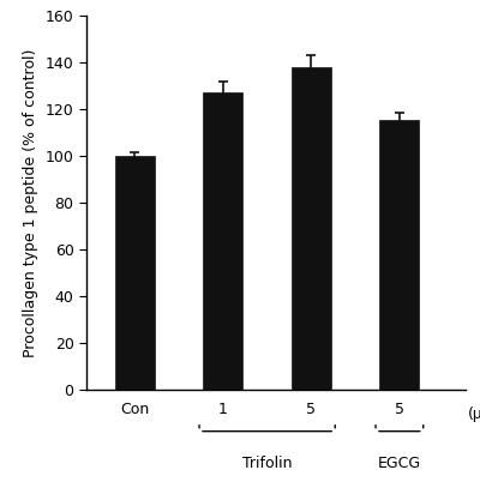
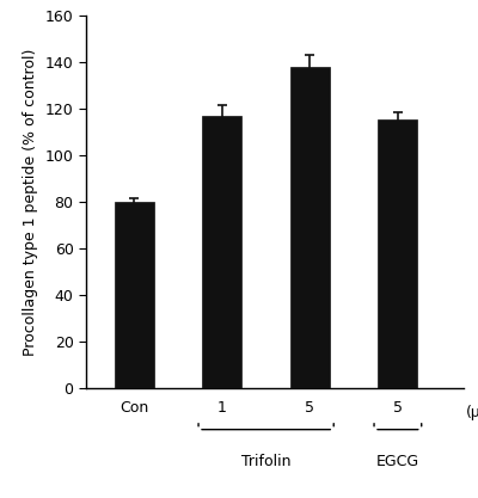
Con: 100 -> 80
1: 127 -> 117
